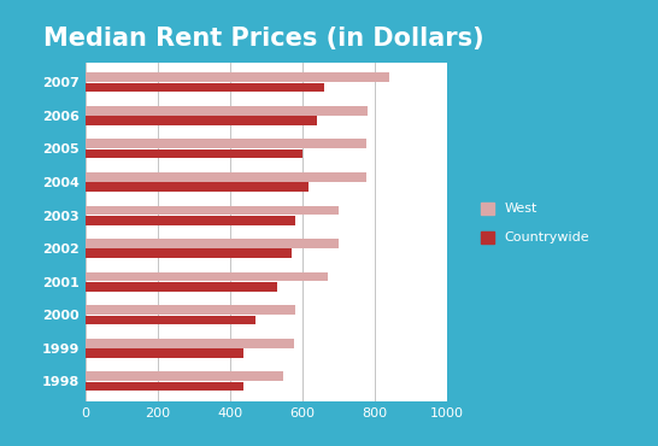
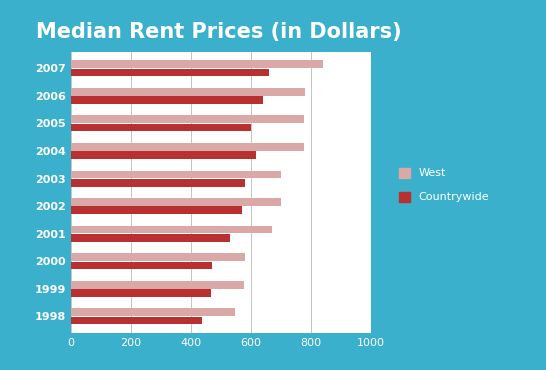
Countrywide/1999: 435 -> 465
